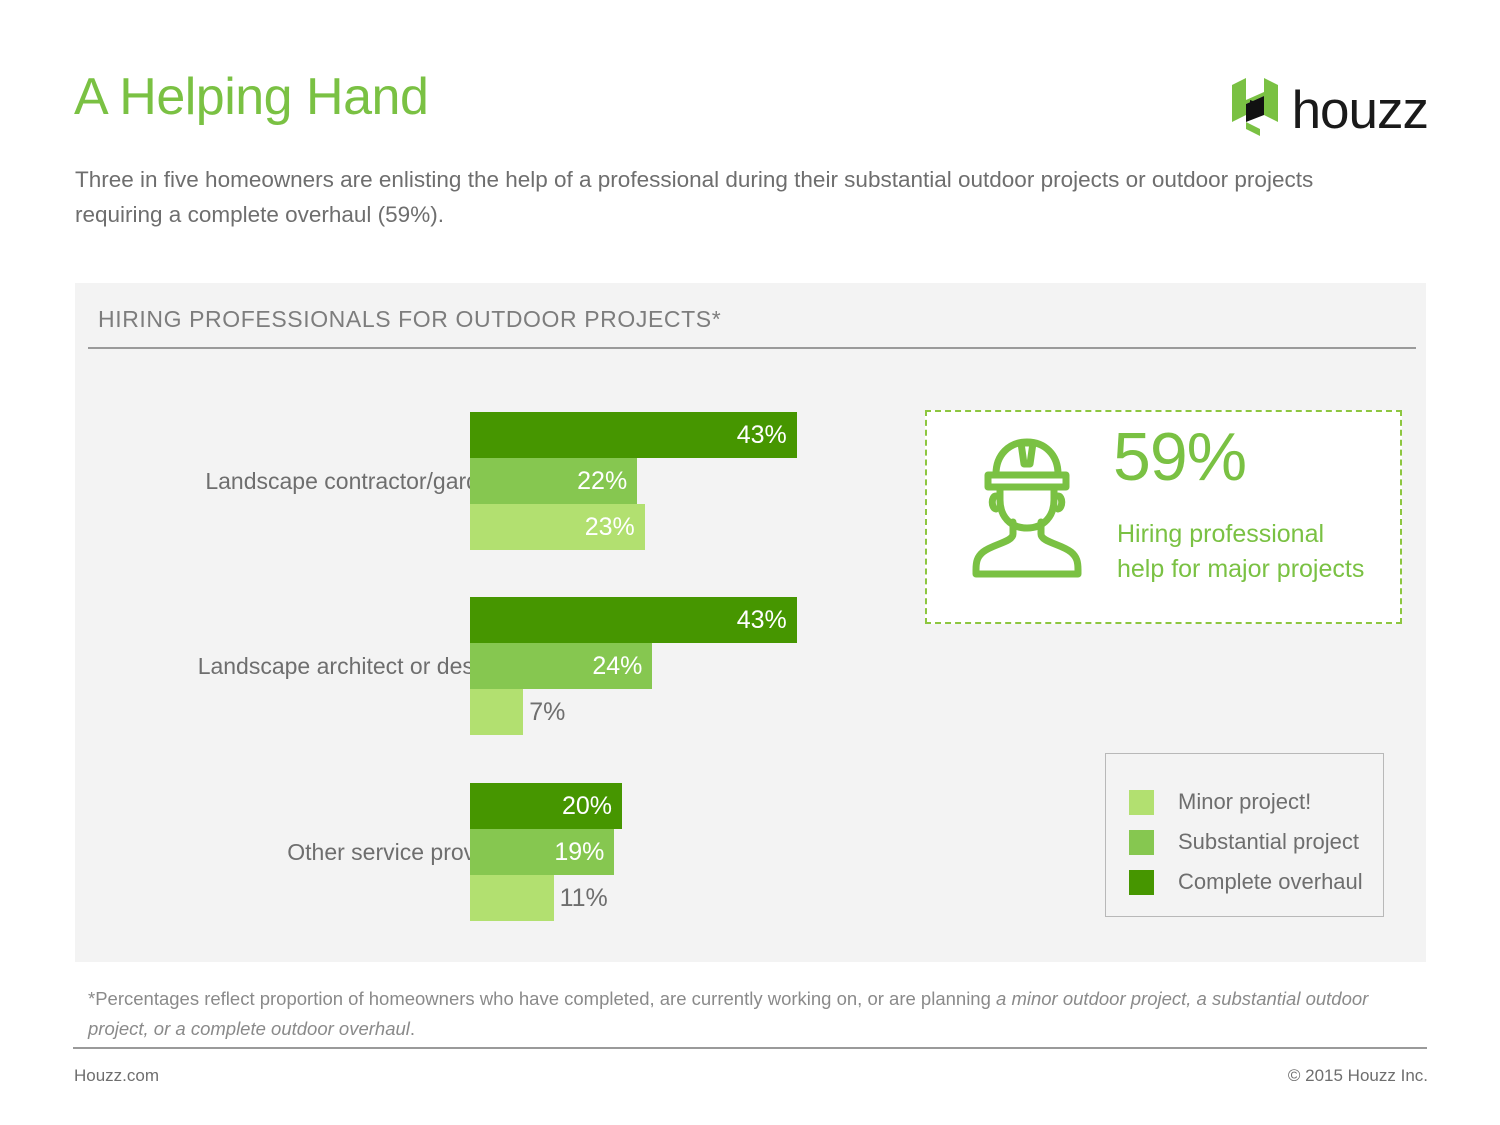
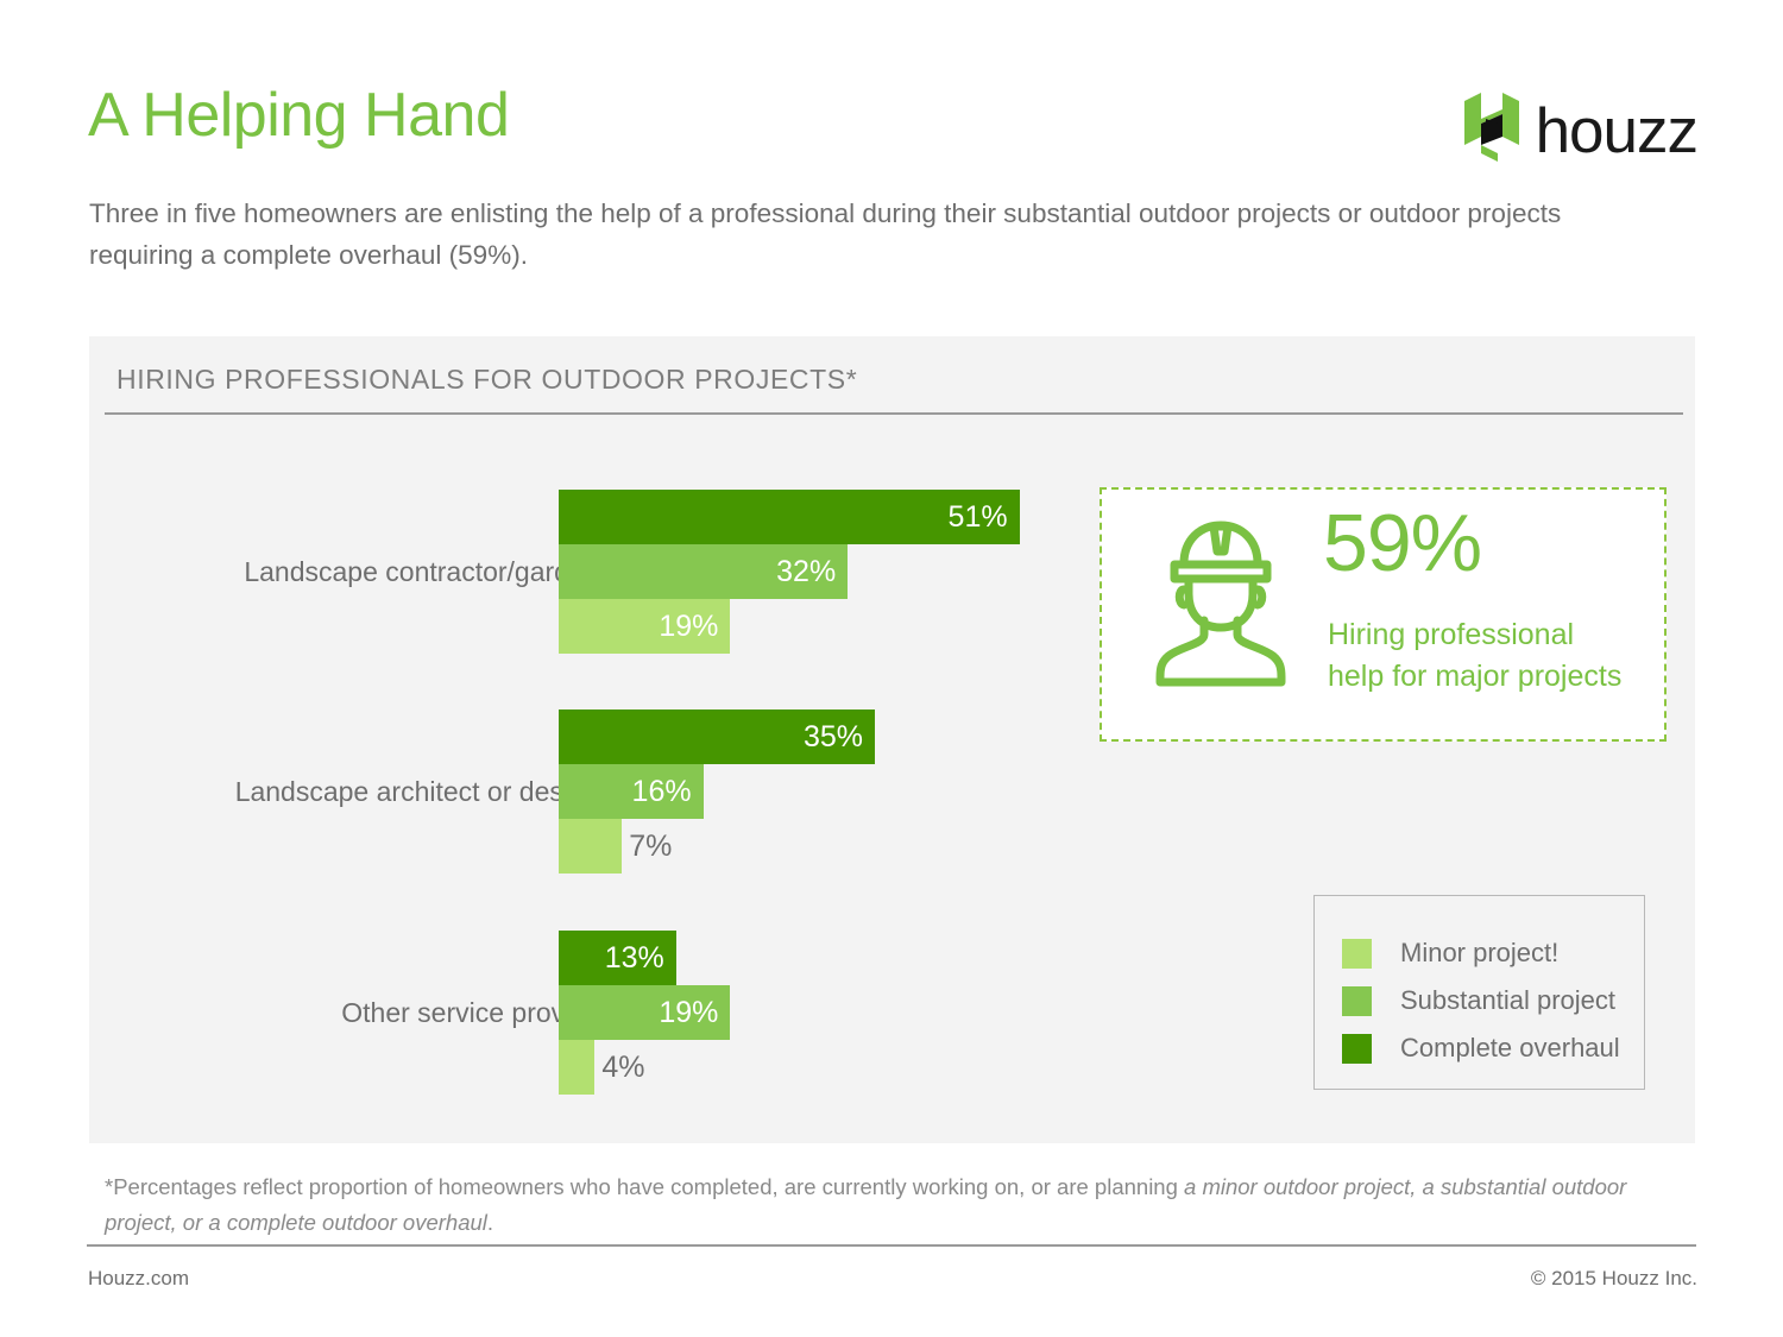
Complete overhaul/Landscape contractor/gardener: 43% -> 51%
Substantial project/Landscape contractor/gardener: 22% -> 32%
Minor project!/Landscape contractor/gardener: 23% -> 19%
Complete overhaul/Landscape architect or designer: 43% -> 35%
Substantial project/Landscape architect or designer: 24% -> 16%
Complete overhaul/Other service providers: 20% -> 13%
Minor project!/Other service providers: 11% -> 4%
